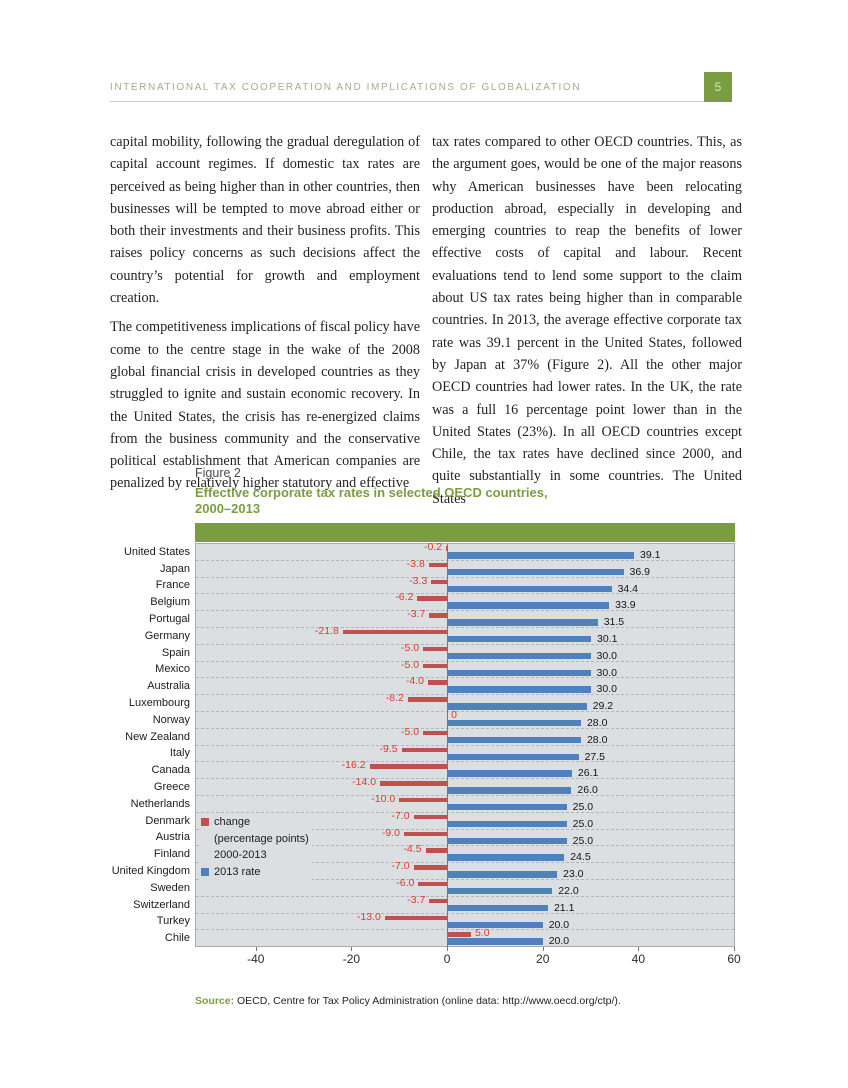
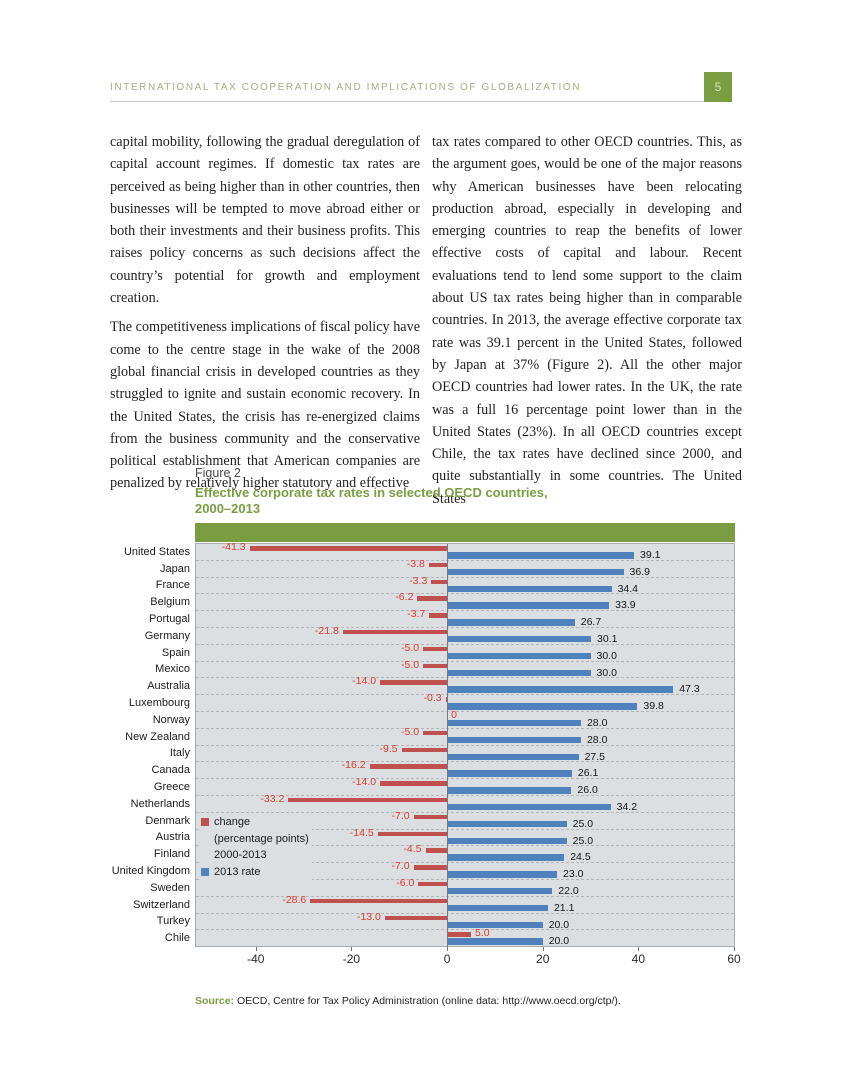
change (percentage points) 2000-2013/United States: -0.2 -> -41.3
2013 rate/Portugal: 31.5 -> 26.7
change (percentage points) 2000-2013/Australia: -4.0 -> -14.0
2013 rate/Australia: 30.0 -> 47.3
change (percentage points) 2000-2013/Luxembourg: -8.2 -> -0.3
2013 rate/Luxembourg: 29.2 -> 39.8
change (percentage points) 2000-2013/Netherlands: -10.0 -> -33.2
2013 rate/Netherlands: 25.0 -> 34.2
change (percentage points) 2000-2013/Austria: -9.0 -> -14.5
change (percentage points) 2000-2013/Switzerland: -3.7 -> -28.6
